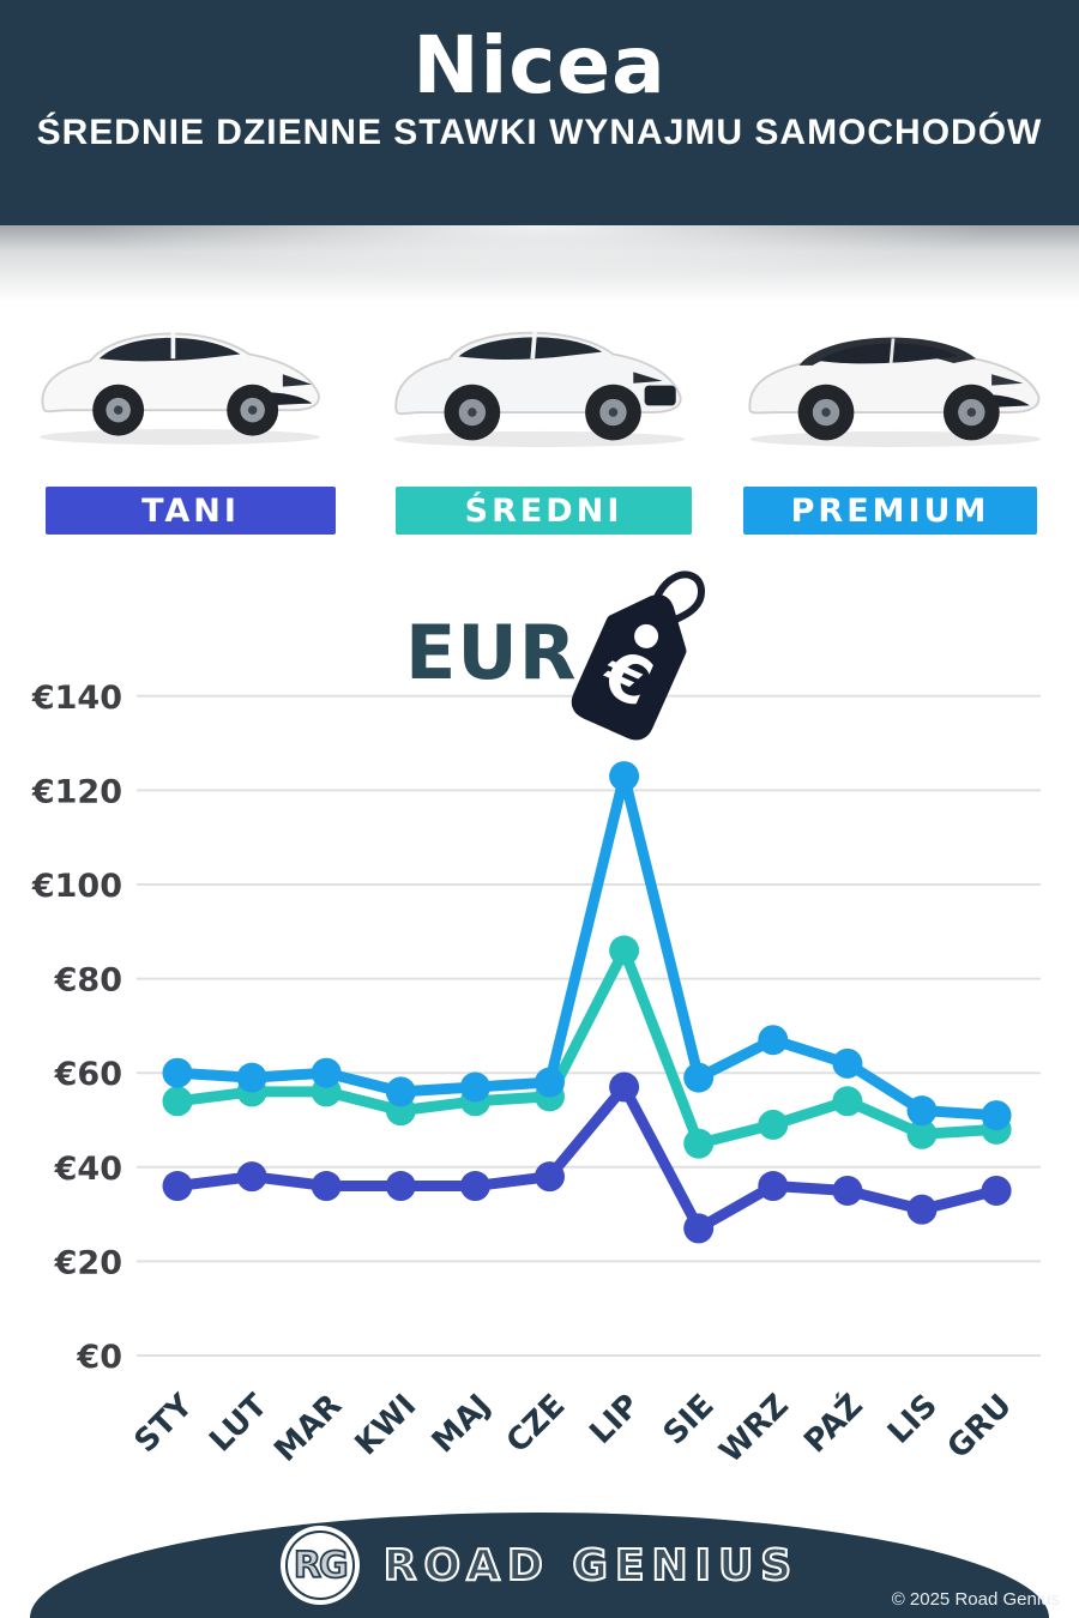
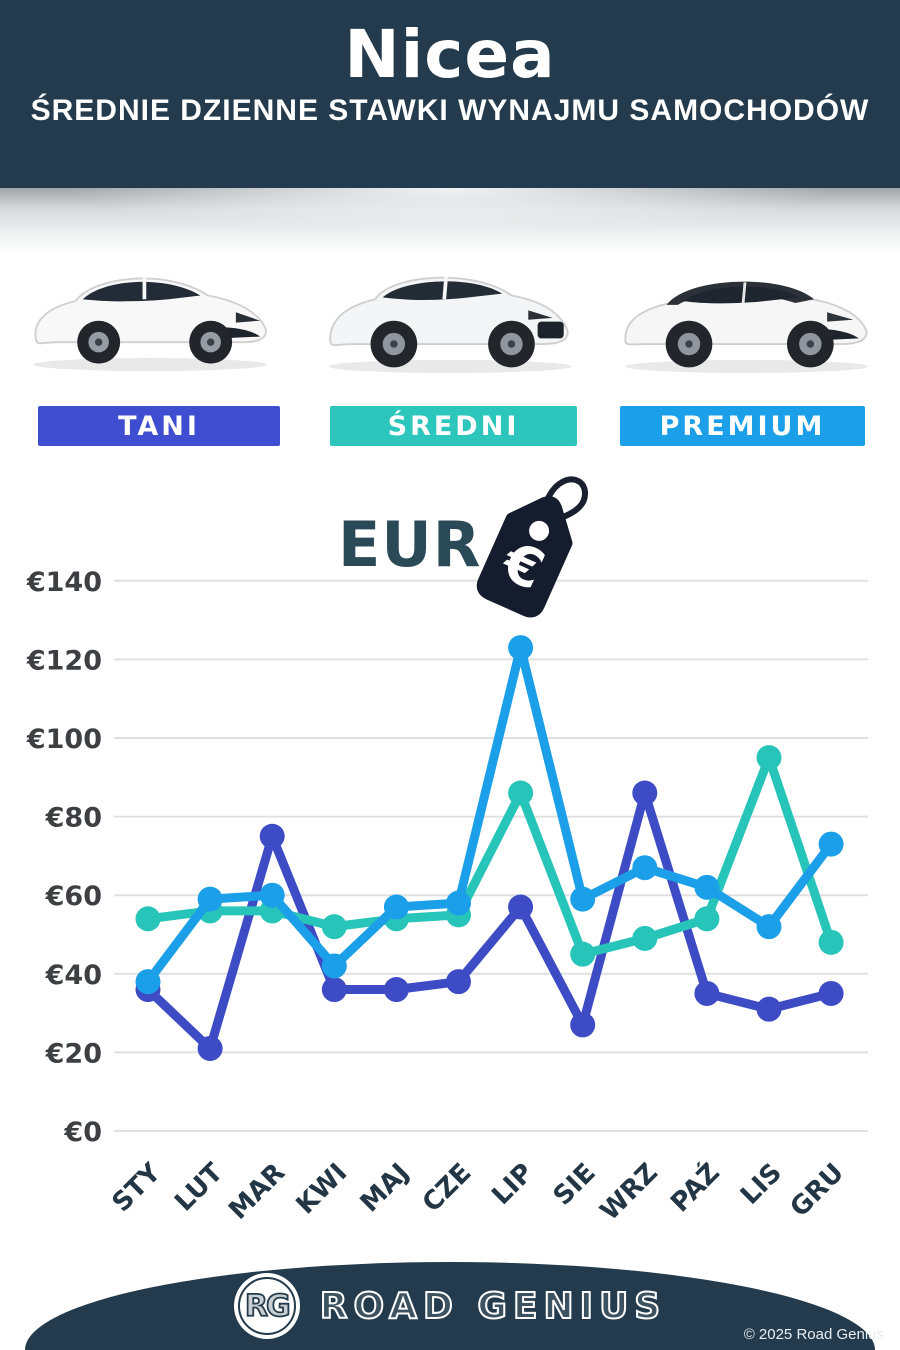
PREMIUM/STY: €60 -> €38
TANI/LUT: €38 -> €21
TANI/MAR: €36 -> €75
PREMIUM/KWI: €56 -> €42
TANI/WRZ: €36 -> €86
ŚREDNI/LIS: €47 -> €95
PREMIUM/GRU: €51 -> €73
